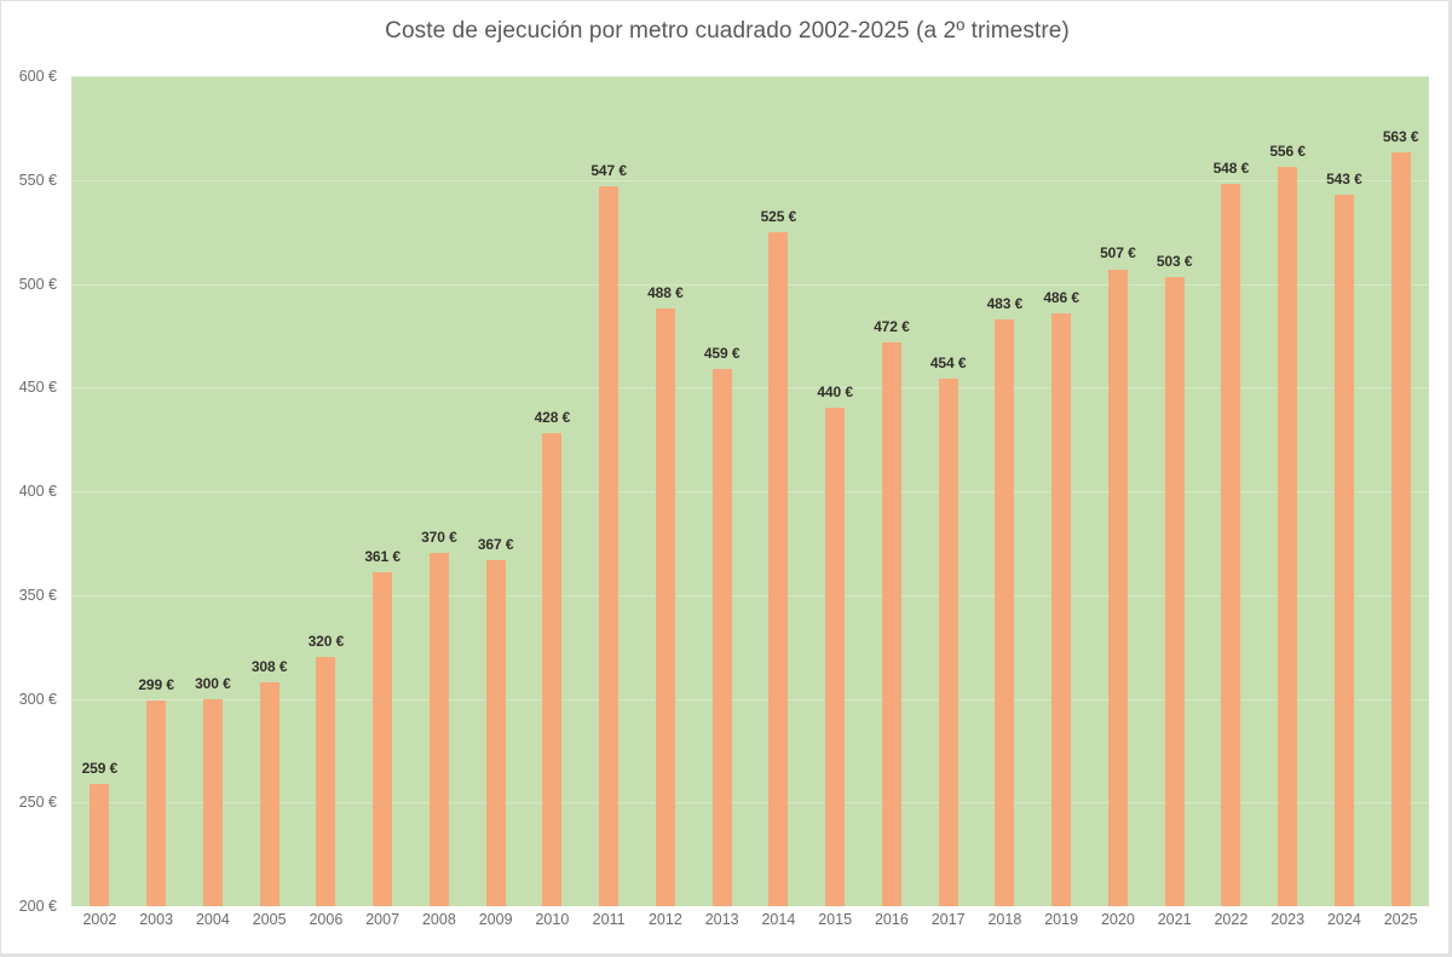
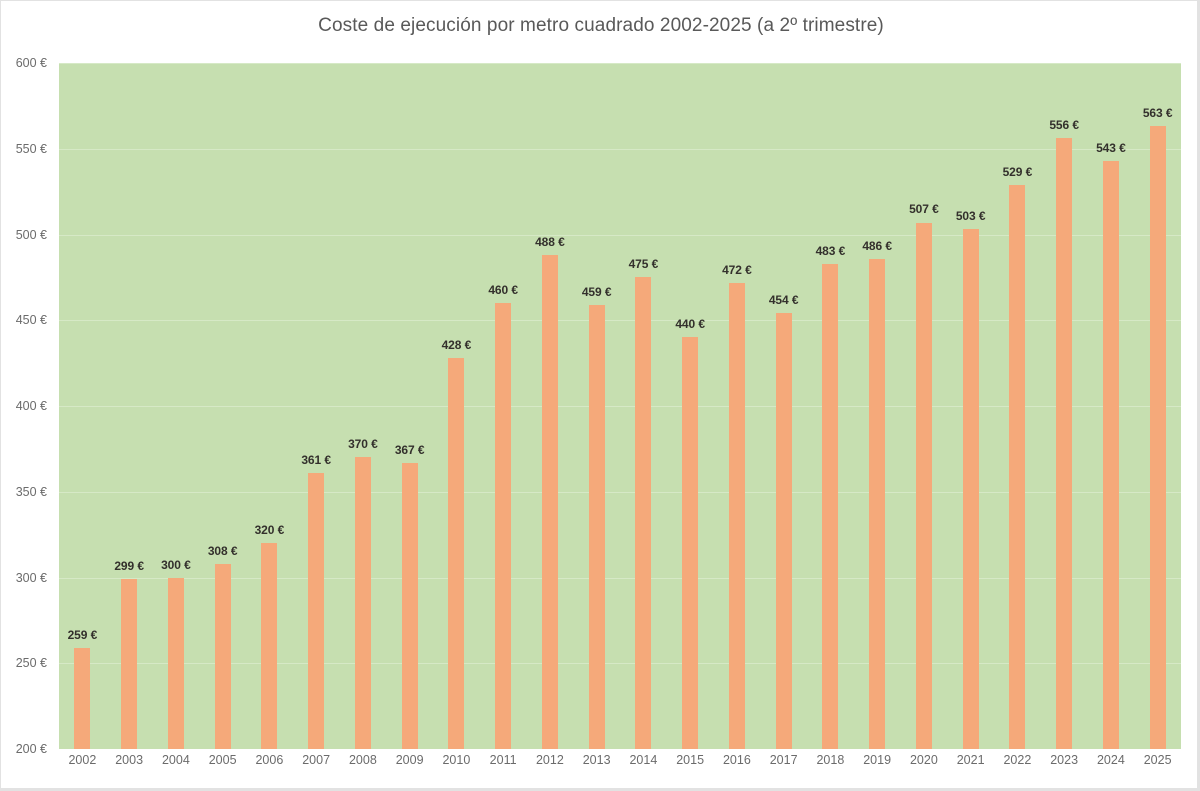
2011: 547 -> 460
2014: 525 -> 475
2022: 548 -> 529
